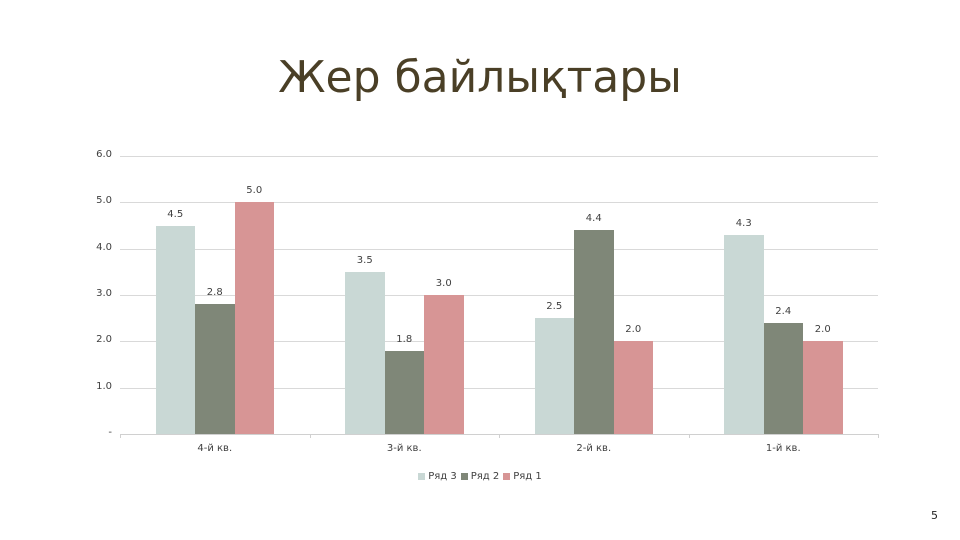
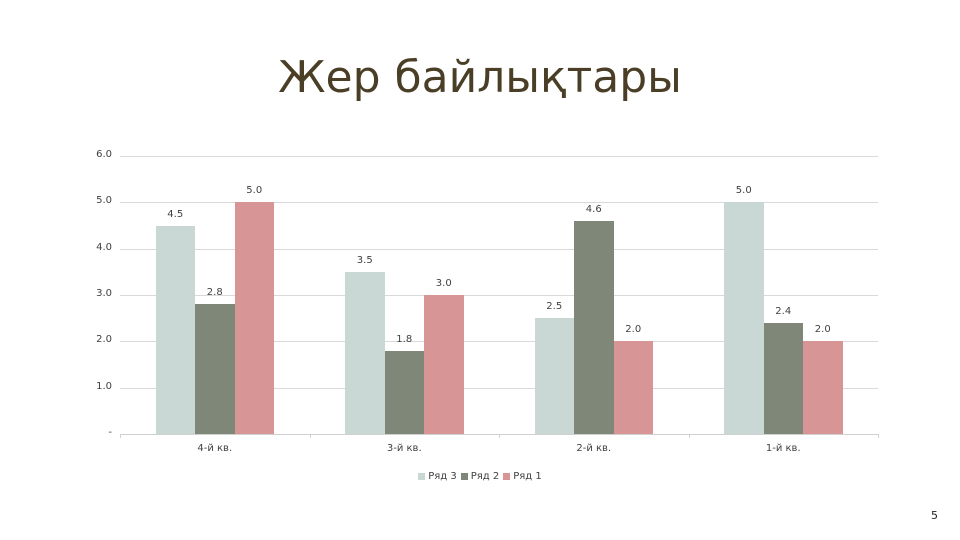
Ряд 2/2-й кв.: 4.4 -> 4.6
Ряд 3/1-й кв.: 4.3 -> 5.0
